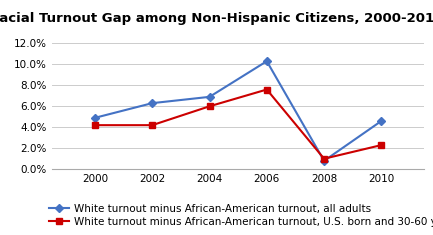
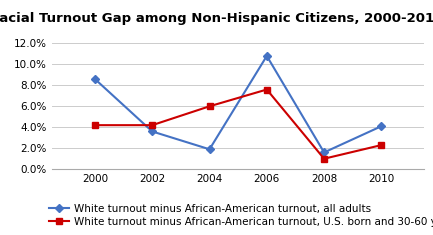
White turnout minus African-American turnout, all adults/2000: 4.9% -> 8.6%
White turnout minus African-American turnout, all adults/2002: 6.3% -> 3.6%
White turnout minus African-American turnout, all adults/2004: 6.9% -> 1.9%
White turnout minus African-American turnout, all adults/2006: 10.3% -> 10.8%
White turnout minus African-American turnout, all adults/2008: 0.8% -> 1.6%
White turnout minus African-American turnout, all adults/2010: 4.6% -> 4.1%
